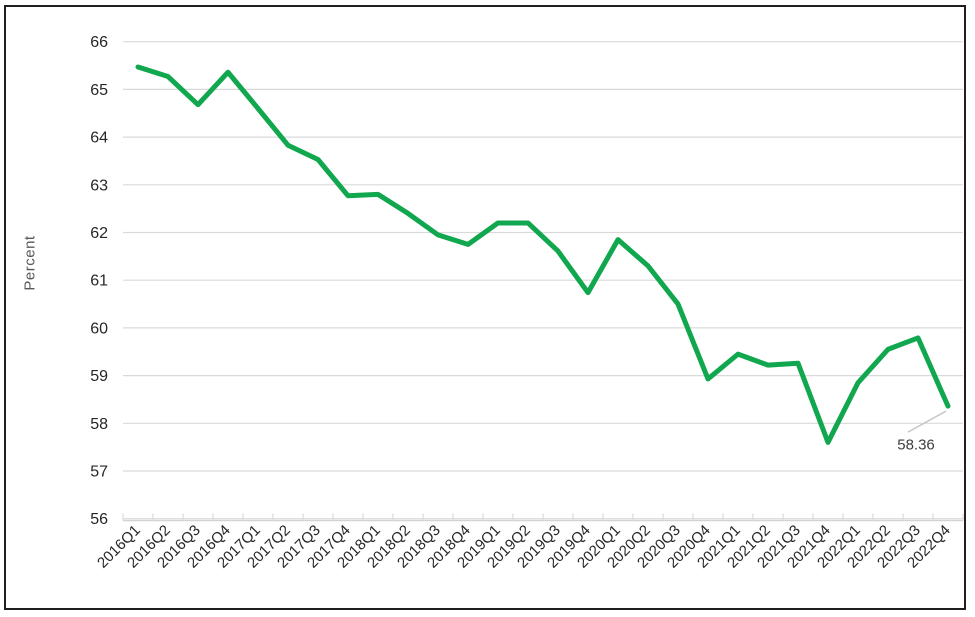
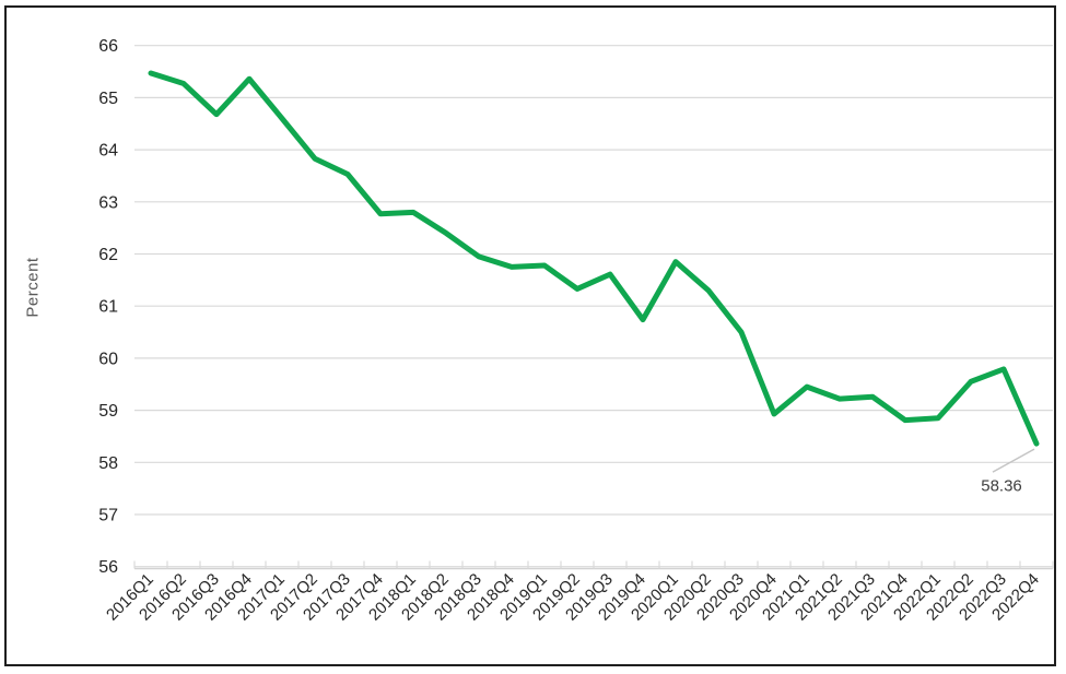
2019Q1: 62.2 -> 61.8
2019Q2: 62.2 -> 61.3
2021Q4: 57.6 -> 58.8
